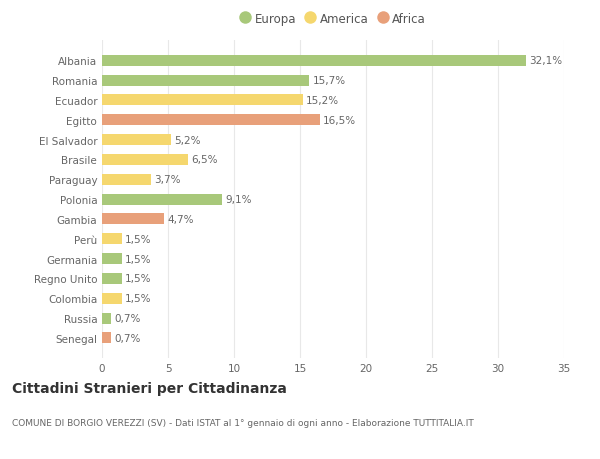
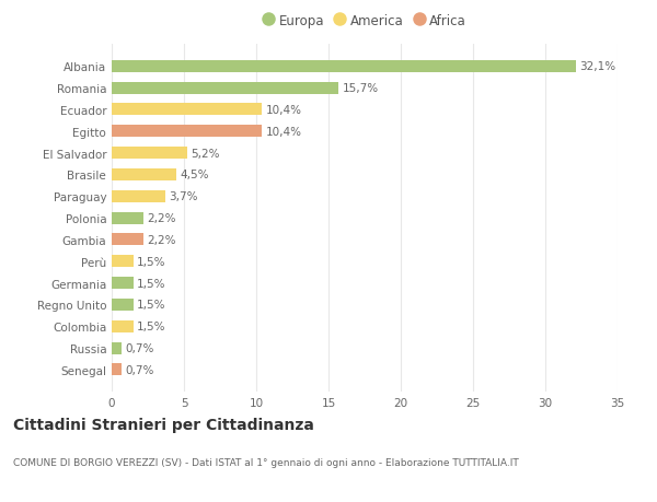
Ecuador: 15,2% -> 10,4%
Egitto: 16,5% -> 10,4%
Brasile: 6,5% -> 4,5%
Polonia: 9,1% -> 2,2%
Gambia: 4,7% -> 2,2%
